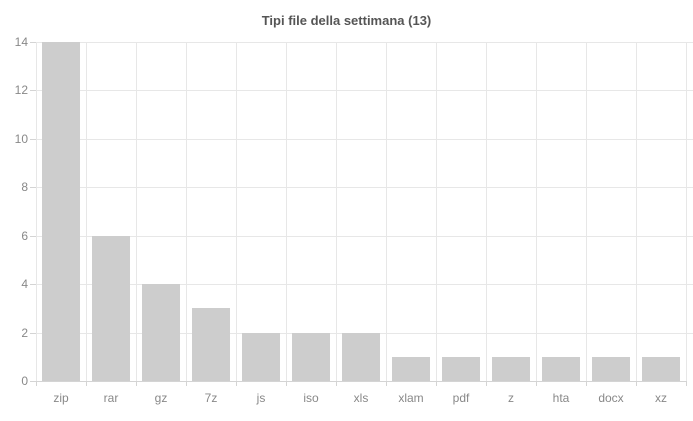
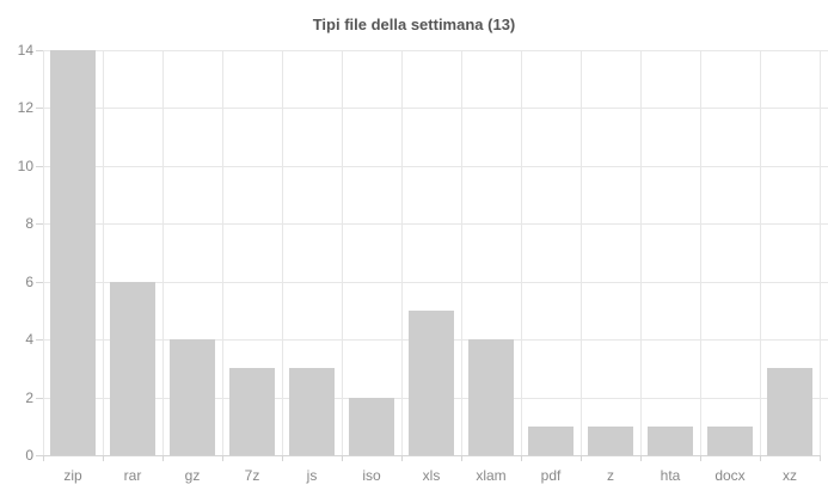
js: 2 -> 3
xls: 2 -> 5
xlam: 1 -> 4
xz: 1 -> 3
